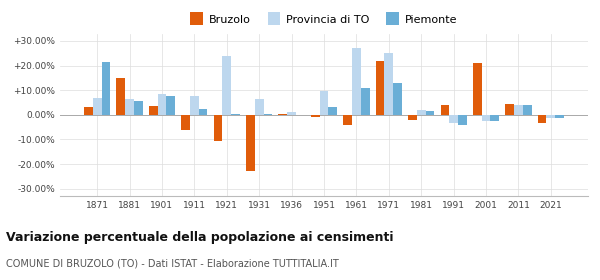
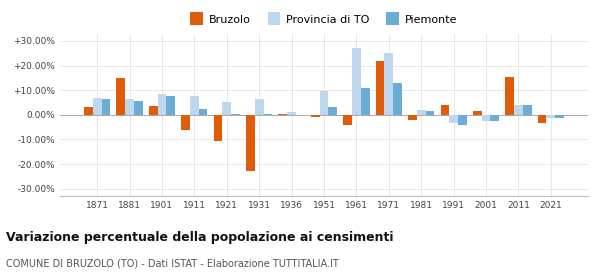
Piemonte/1871: 21.5% -> 6.5%
Provincia di TO/1921: 24.0% -> 5.0%
Bruzolo/2001: 21.0% -> 1.5%
Bruzolo/2011: 4.5% -> 15.5%
